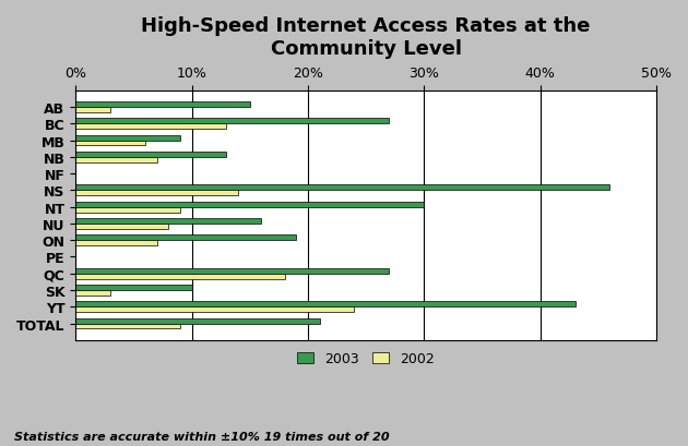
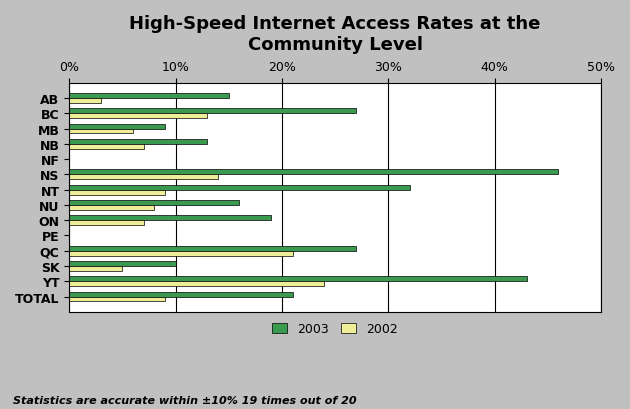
2003/NT: 30% -> 32%
2002/QC: 18% -> 21%
2002/SK: 3% -> 5%
